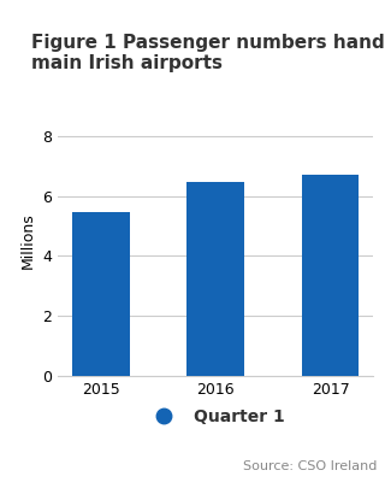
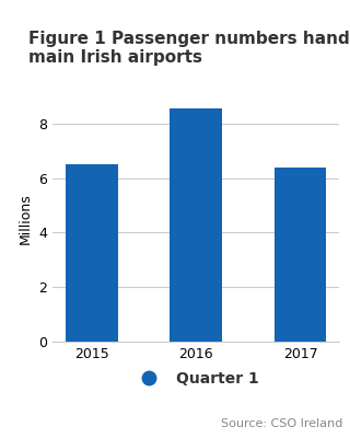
2015: 5.45 -> 6.50
2016: 6.45 -> 8.55
2017: 6.72 -> 6.40
